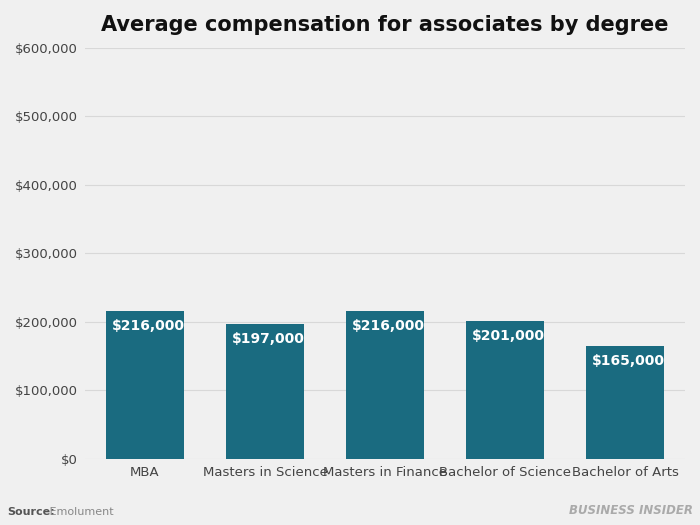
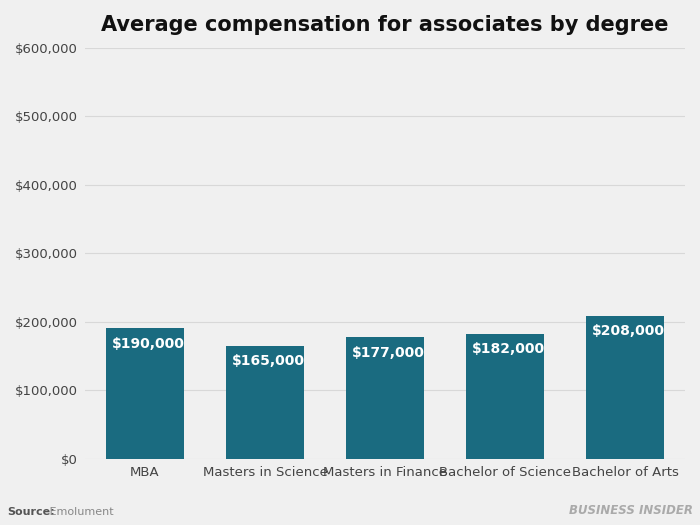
MBA: $216,000 -> $190,000
Masters in Science: $197,000 -> $165,000
Masters in Finance: $216,000 -> $177,000
Bachelor of Science: $201,000 -> $182,000
Bachelor of Arts: $165,000 -> $208,000
